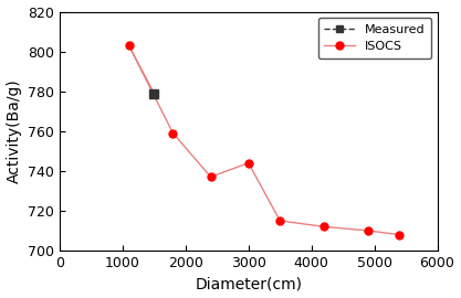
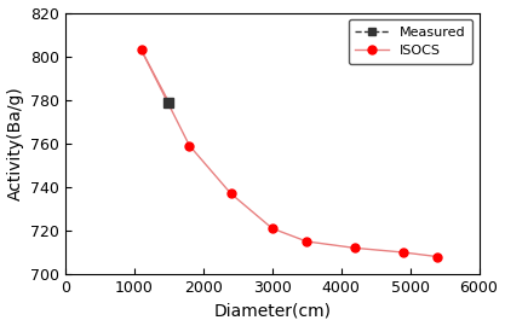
3000: 744 -> 721
